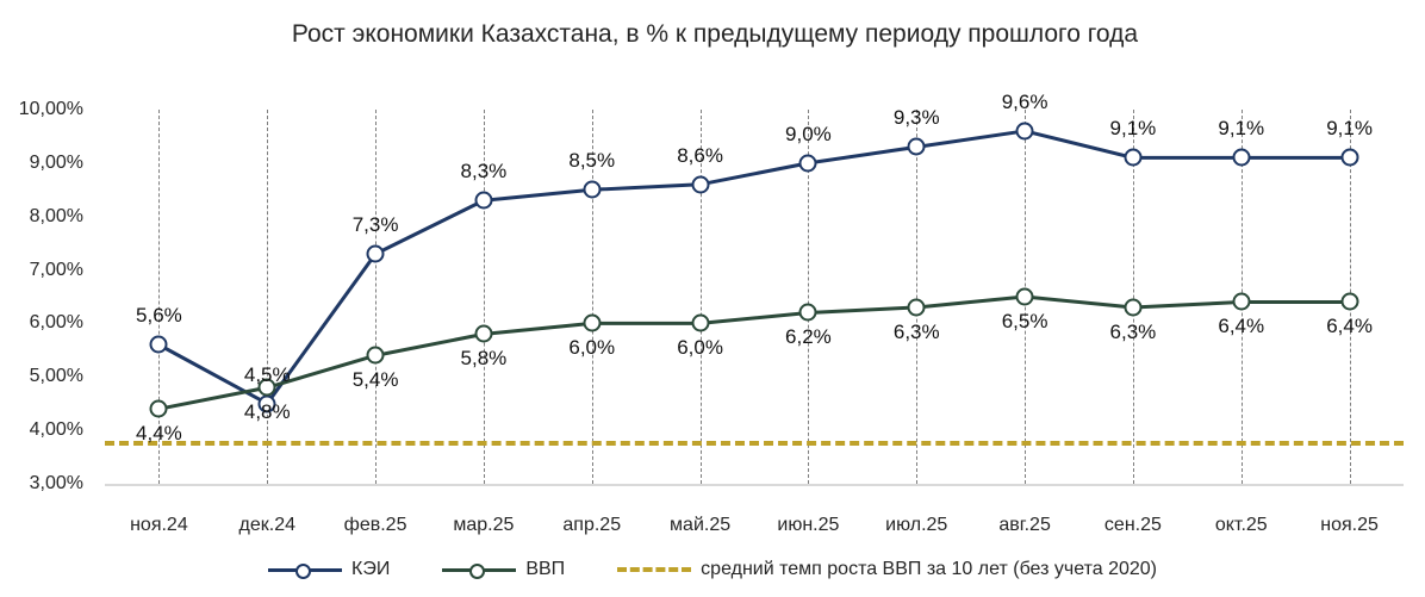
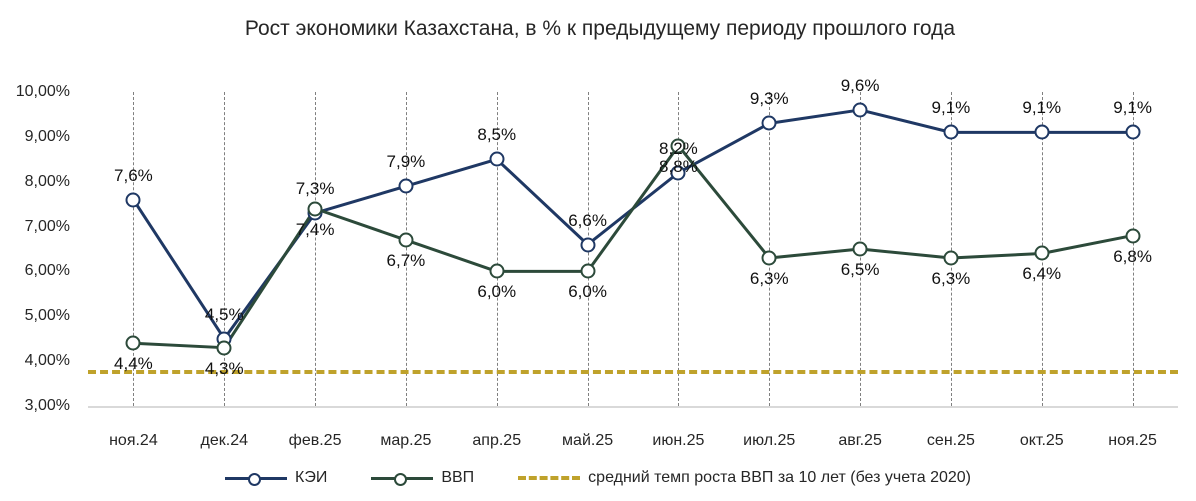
КЭИ/ноя.24: 5,6% -> 7,6%
ВВП/дек.24: 4,8% -> 4,3%
ВВП/фев.25: 5,4% -> 7,4%
КЭИ/мар.25: 8,3% -> 7,9%
ВВП/мар.25: 5,8% -> 6,7%
КЭИ/май.25: 8,6% -> 6,6%
КЭИ/июн.25: 9,0% -> 8,2%
ВВП/июн.25: 6,2% -> 8,8%
ВВП/ноя.25: 6,4% -> 6,8%
